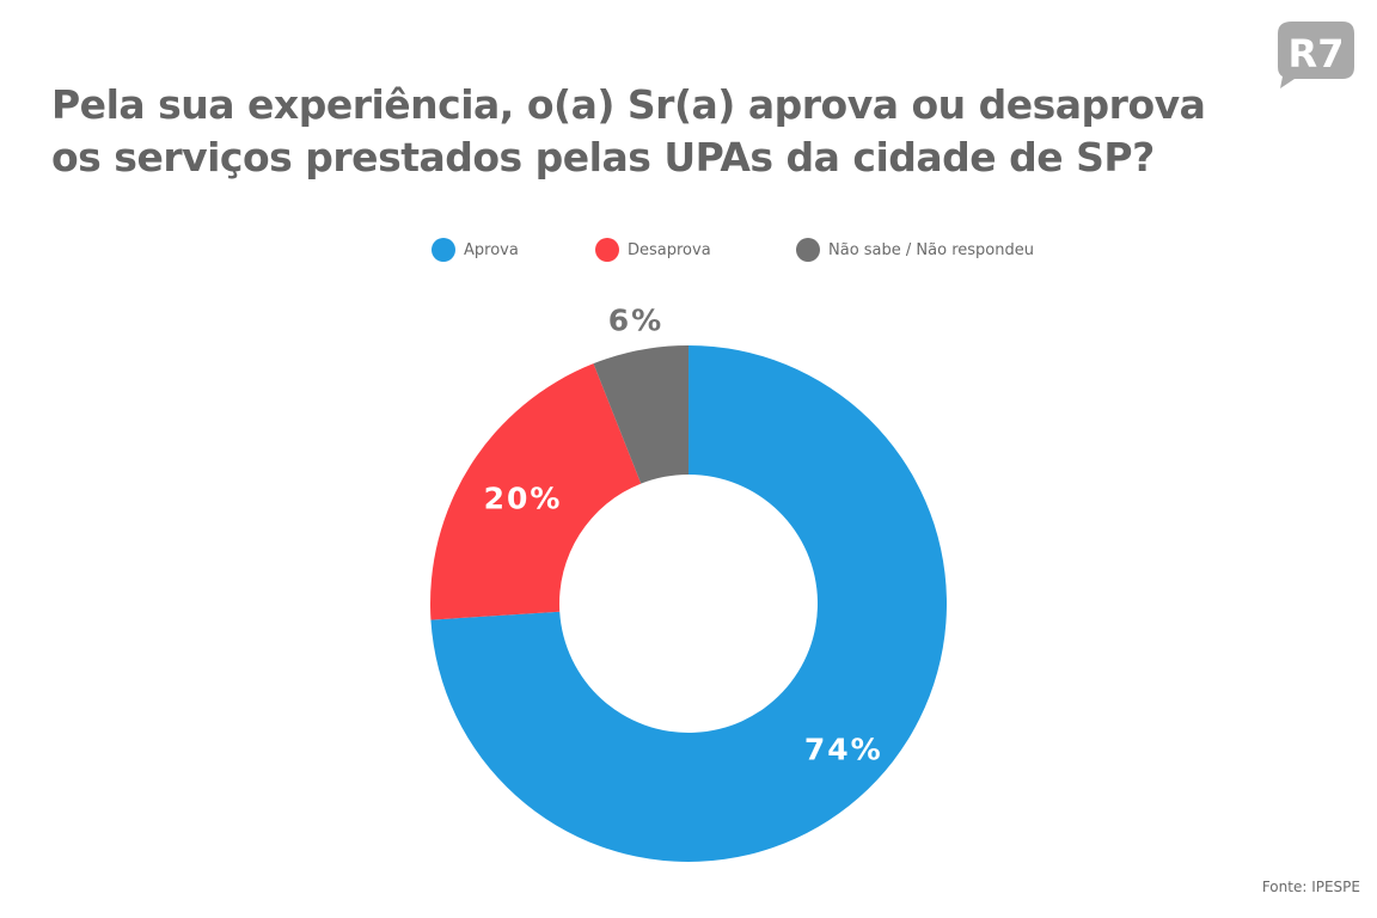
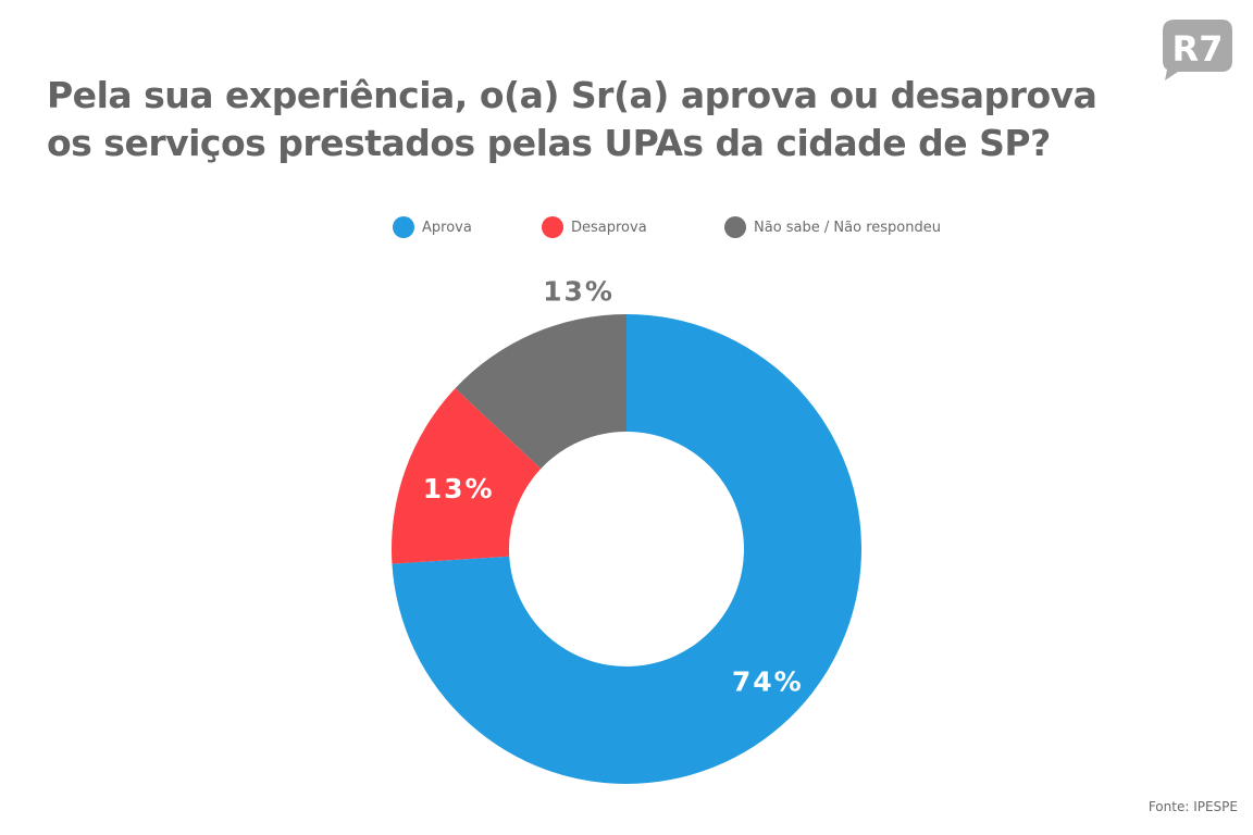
Desaprova: 20% -> 13%
Não sabe / Não respondeu: 6% -> 13%
